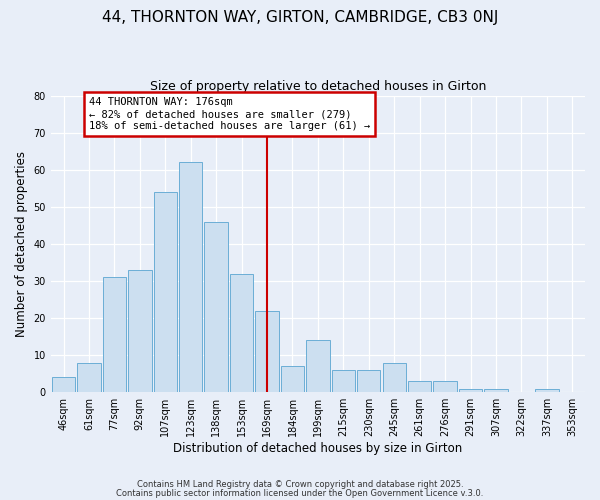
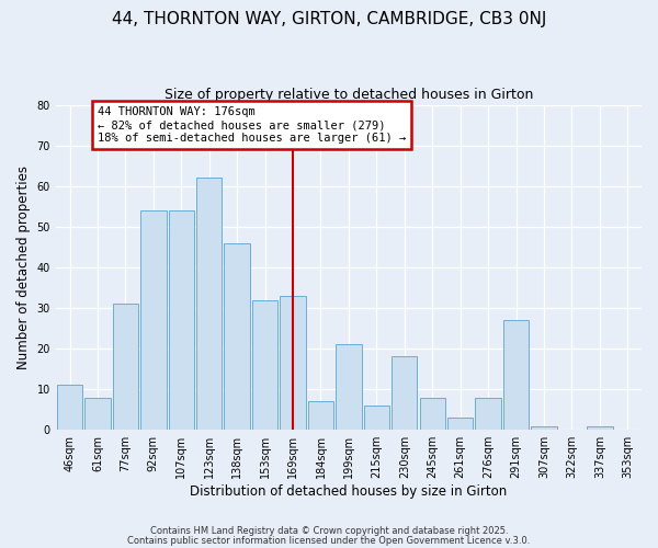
46sqm: 4 -> 11
92sqm: 33 -> 54
169sqm: 22 -> 33
199sqm: 14 -> 21
230sqm: 6 -> 18
276sqm: 3 -> 8
291sqm: 1 -> 27
